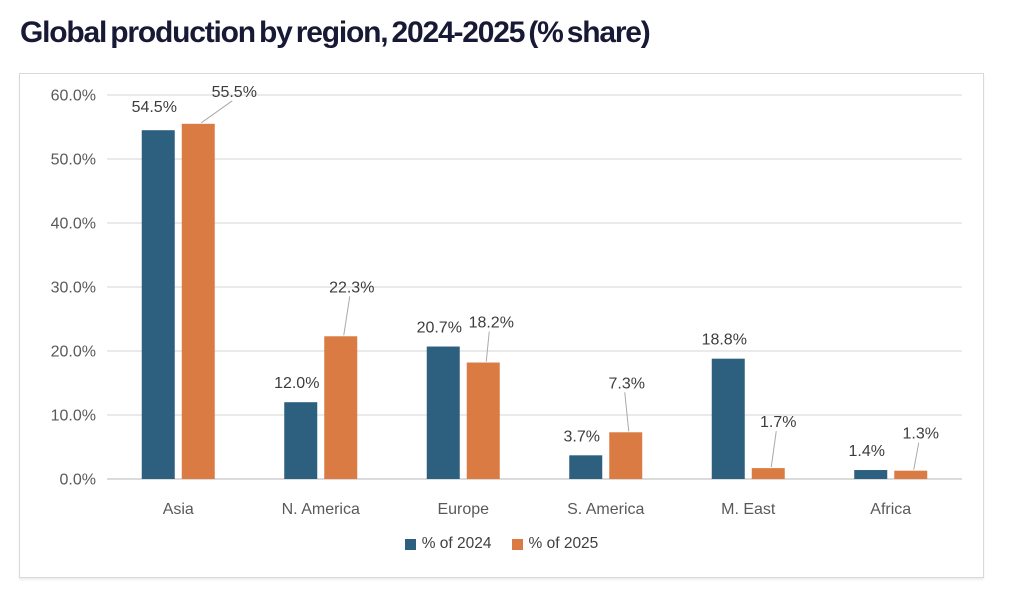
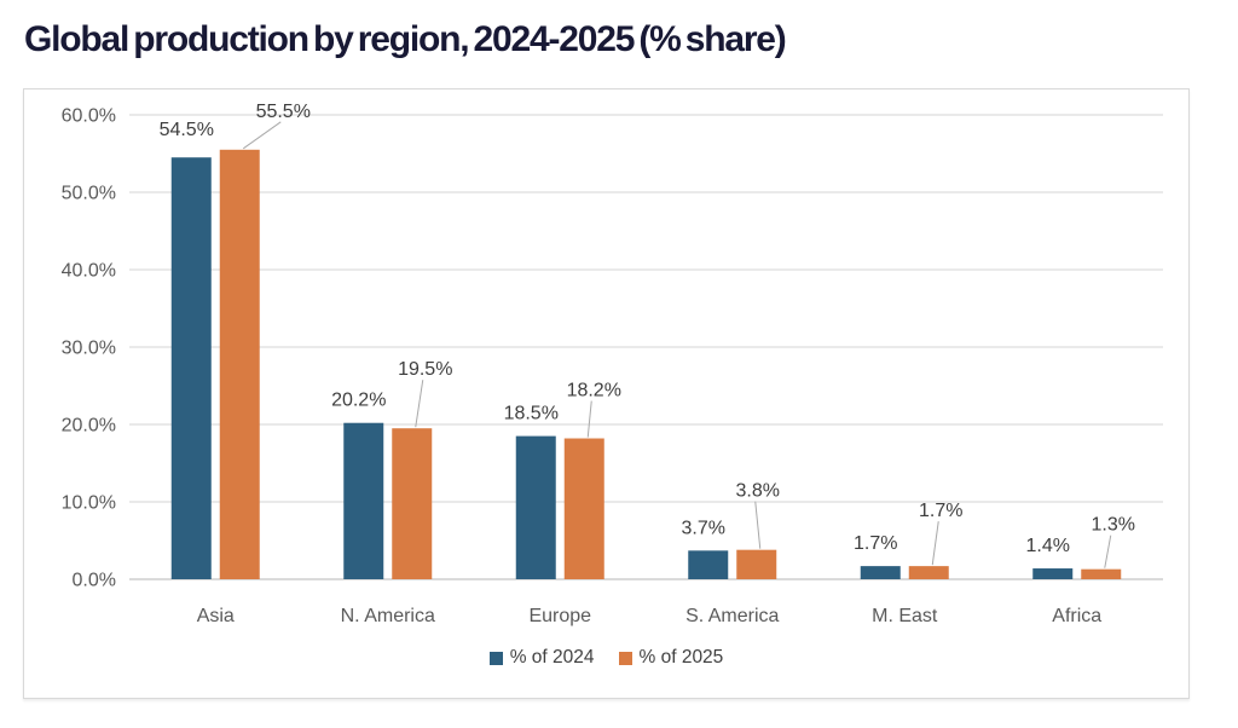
% of 2024/N. America: 12.0% -> 20.2%
% of 2025/N. America: 22.3% -> 19.5%
% of 2024/Europe: 20.7% -> 18.5%
% of 2025/S. America: 7.3% -> 3.8%
% of 2024/M. East: 18.8% -> 1.7%
